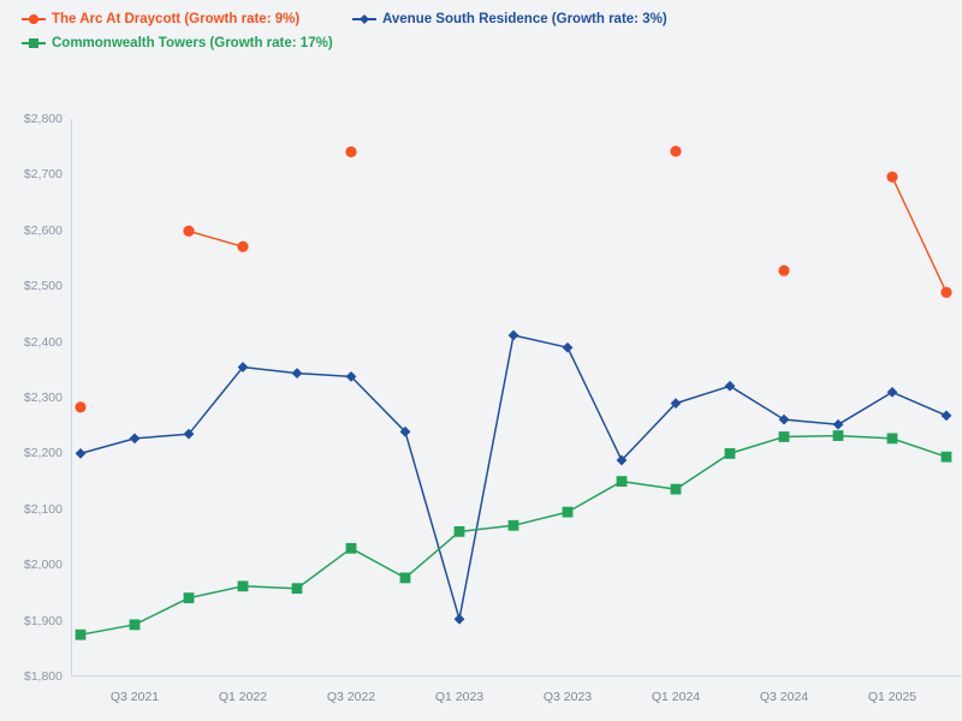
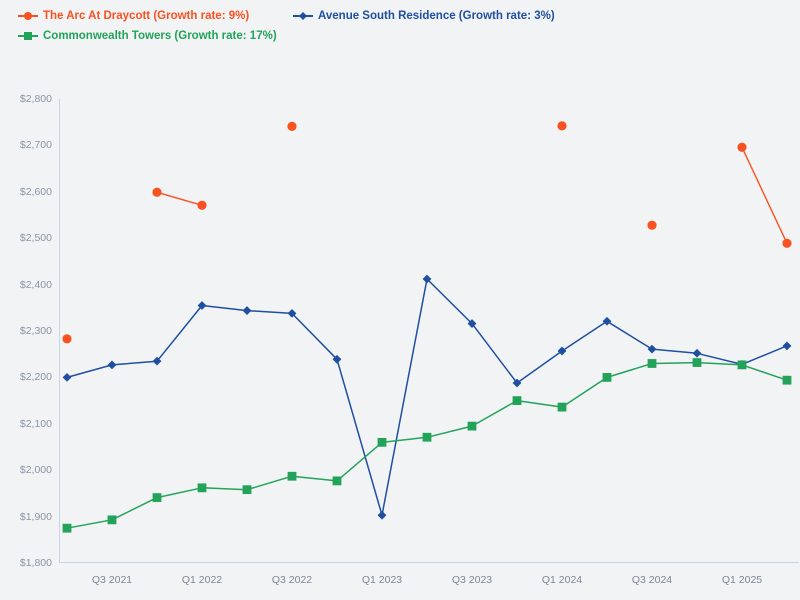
Commonwealth Towers (Growth rate: 17%)/Q3 2022: $2030 -> $1990
Avenue South Residence (Growth rate: 3%)/Q3 2023: $2390 -> $2320
Avenue South Residence (Growth rate: 3%)/Q1 2024: $2290 -> $2260
Avenue South Residence (Growth rate: 3%)/Q1 2025: $2310 -> $2230
